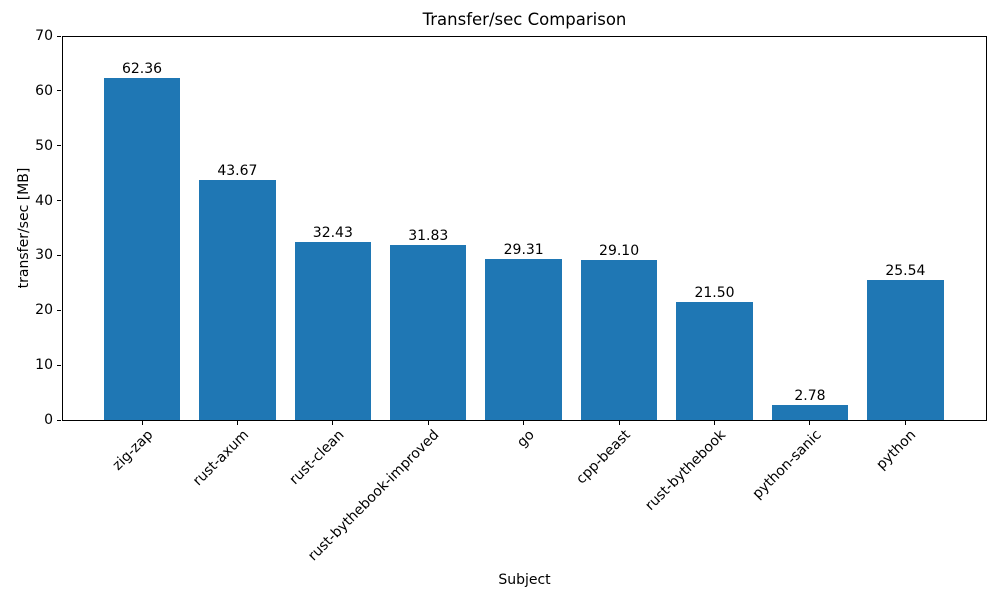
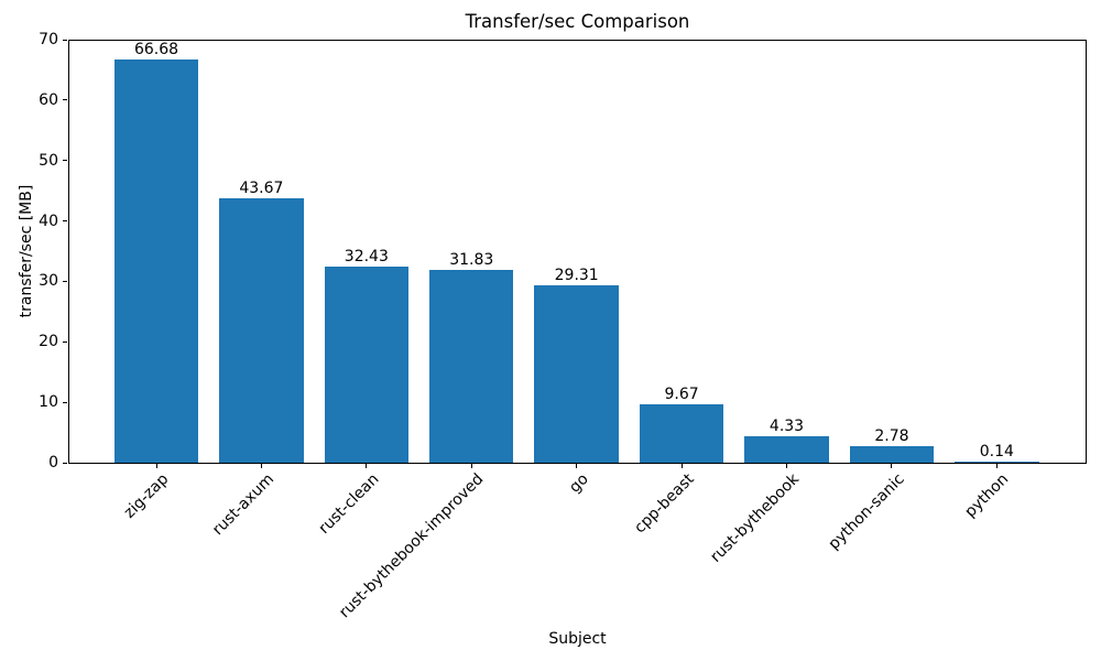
zig-zap: 62.36 -> 66.68
cpp-beast: 29.10 -> 9.67
rust-bythebook: 21.50 -> 4.33
python: 25.54 -> 0.14
